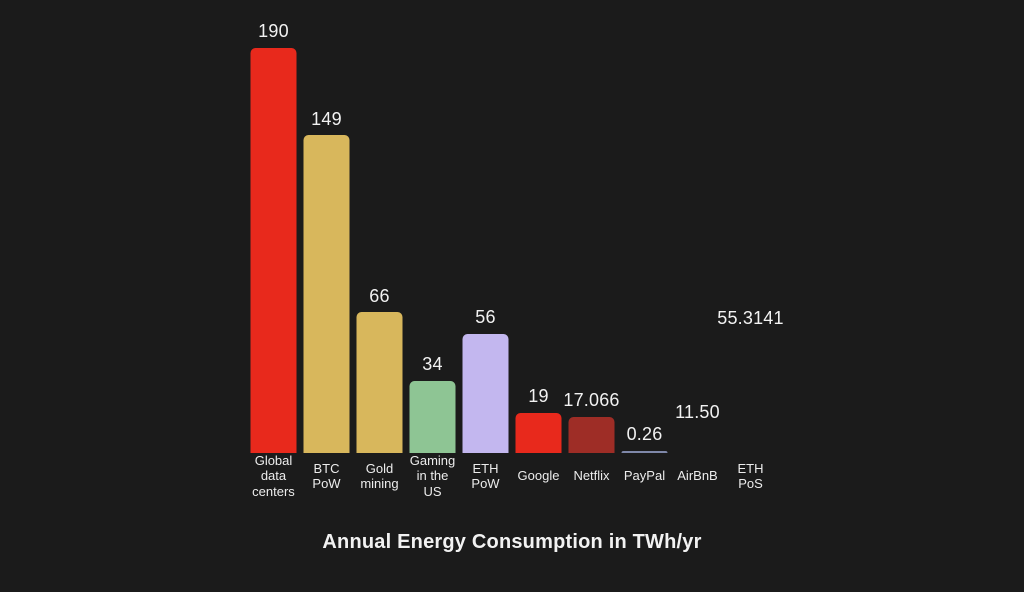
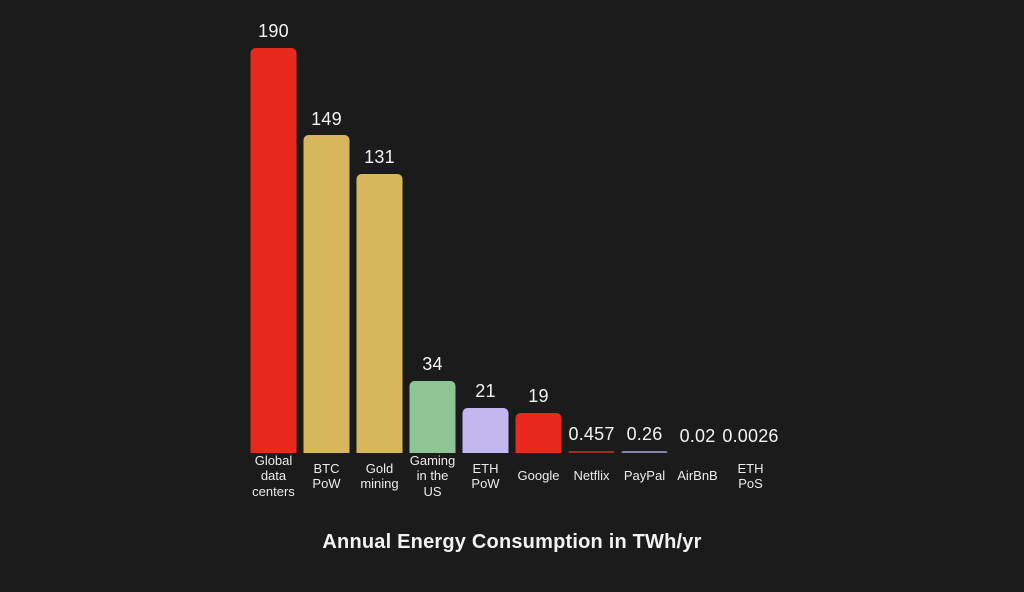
Gold mining: 66 -> 131
ETH PoW: 56 -> 21
Netflix: 17.066 -> 0.457
AirBnB: 11.50 -> 0.02
ETH PoS: 55.3141 -> 0.0026
